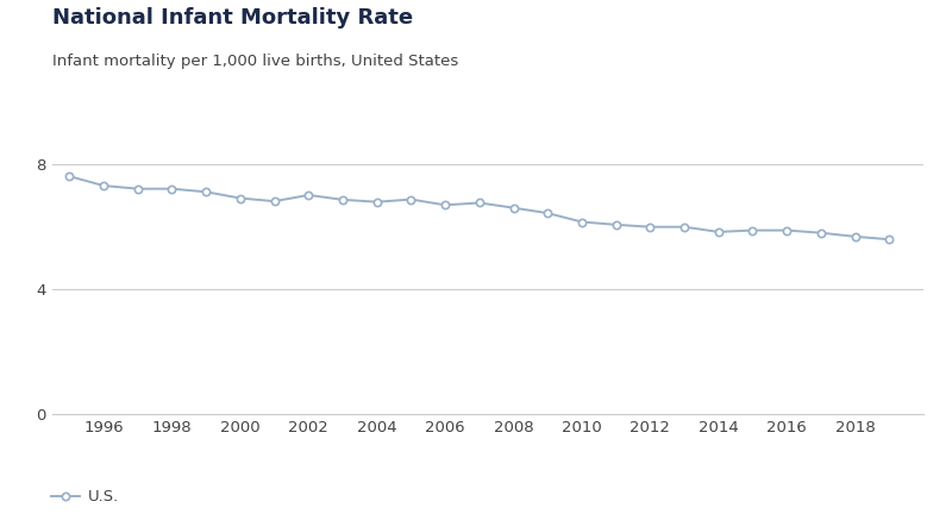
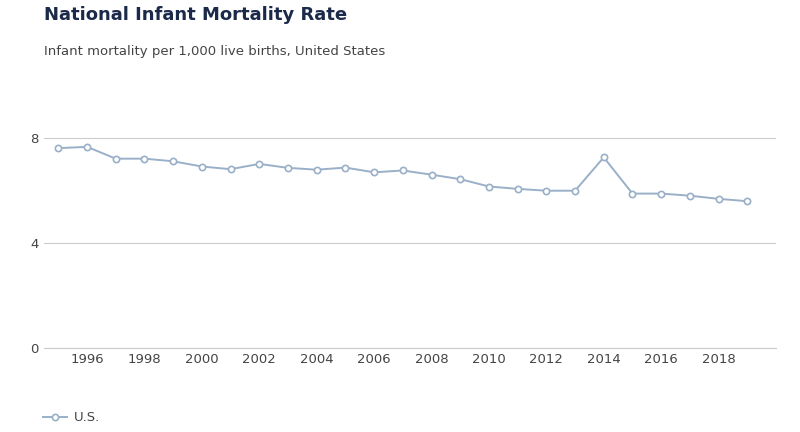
1996: 7.30 -> 7.65
2014: 5.82 -> 7.25
